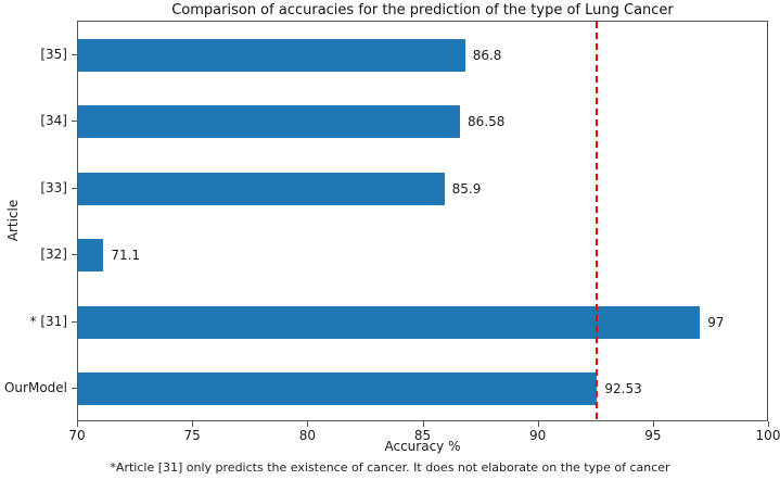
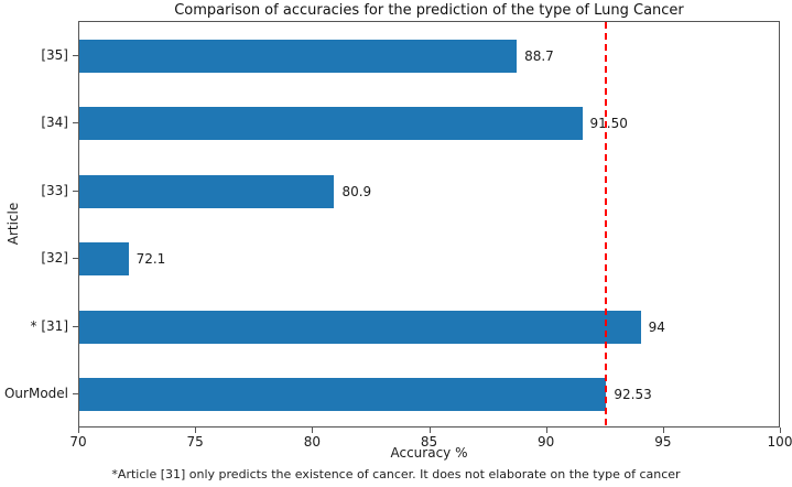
[35]: 86.8 -> 88.7
[34]: 86.58 -> 91.50
[33]: 85.9 -> 80.9
[32]: 71.1 -> 72.1
* [31]: 97 -> 94
